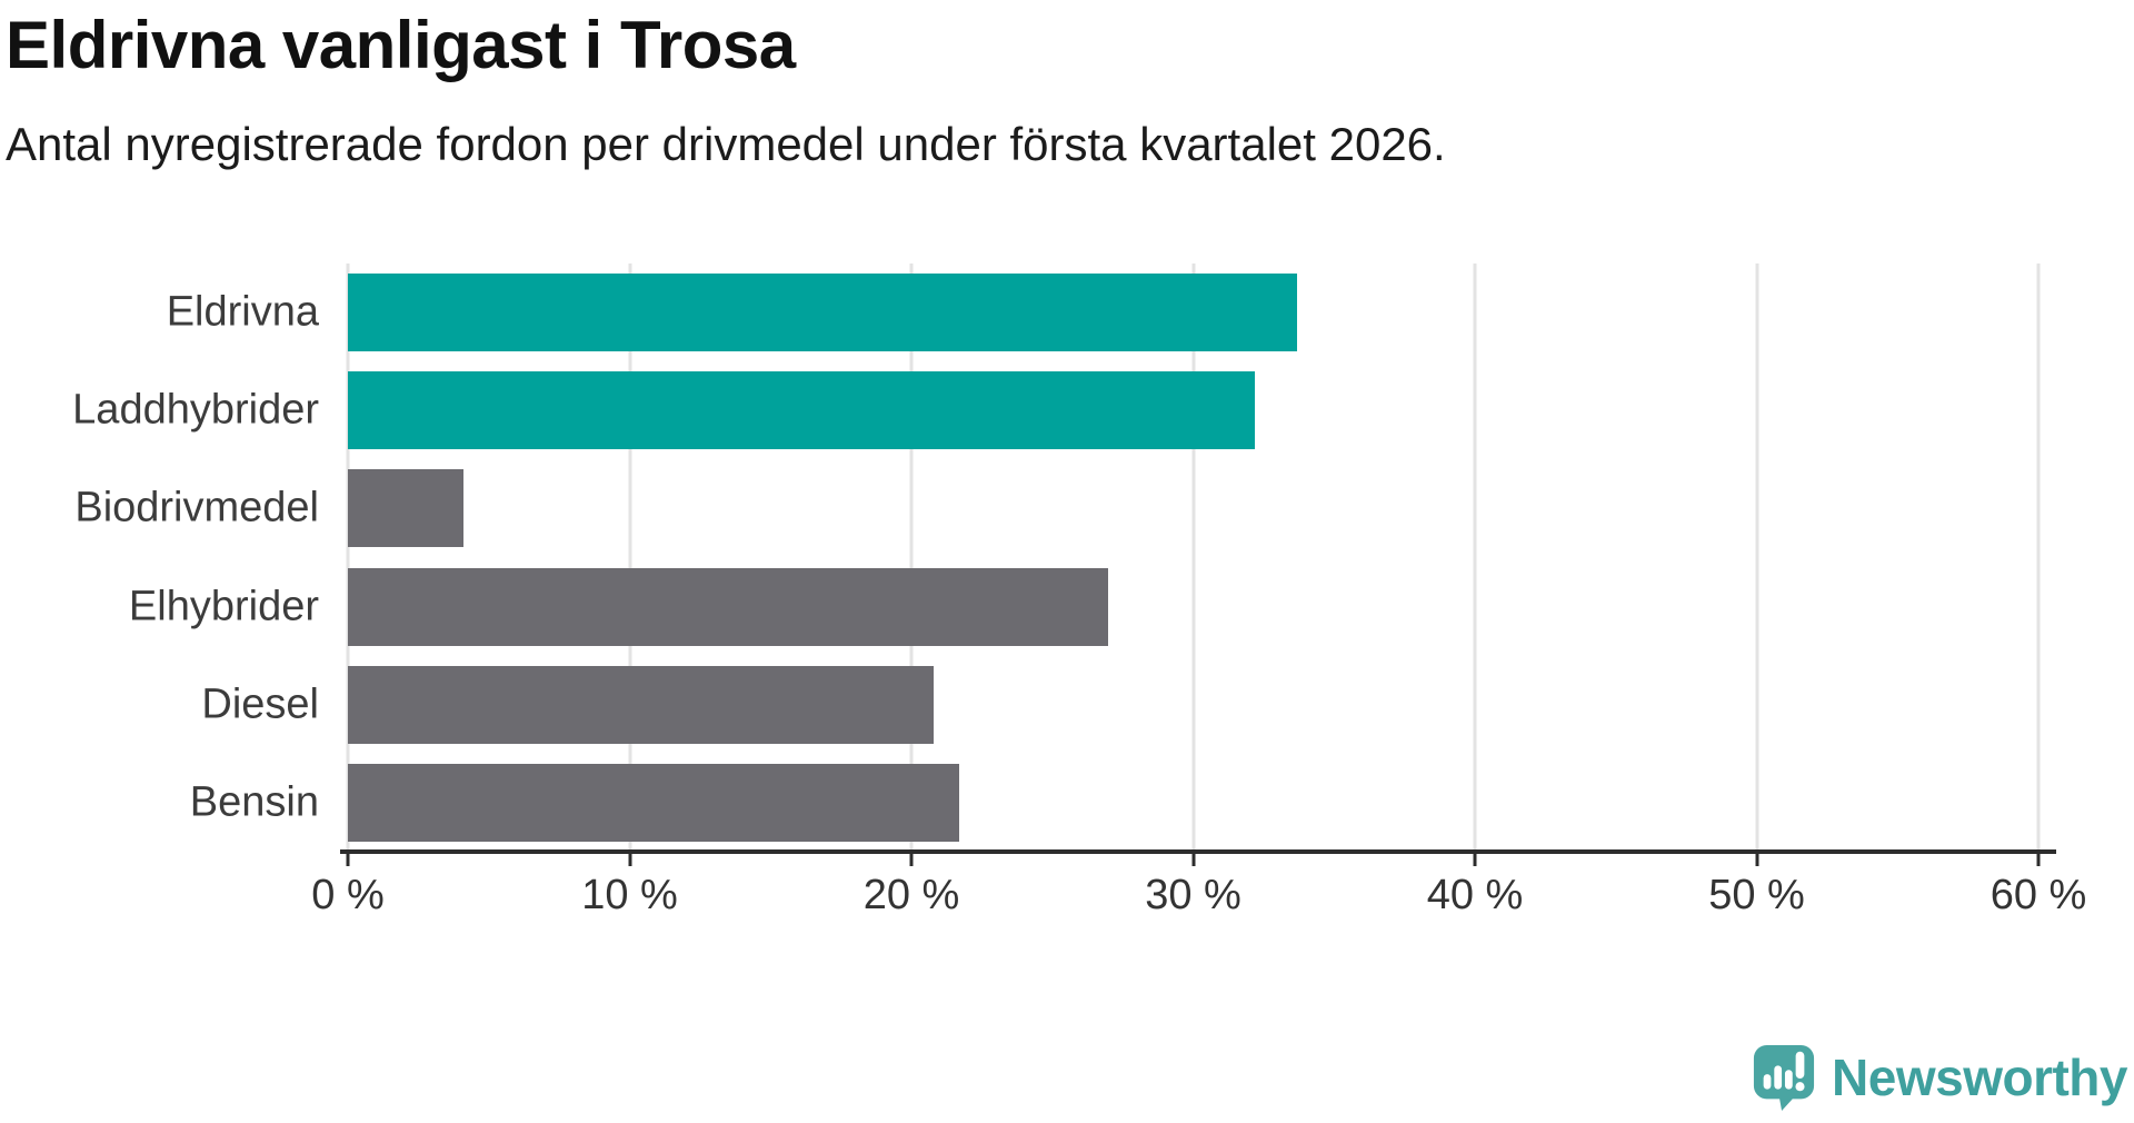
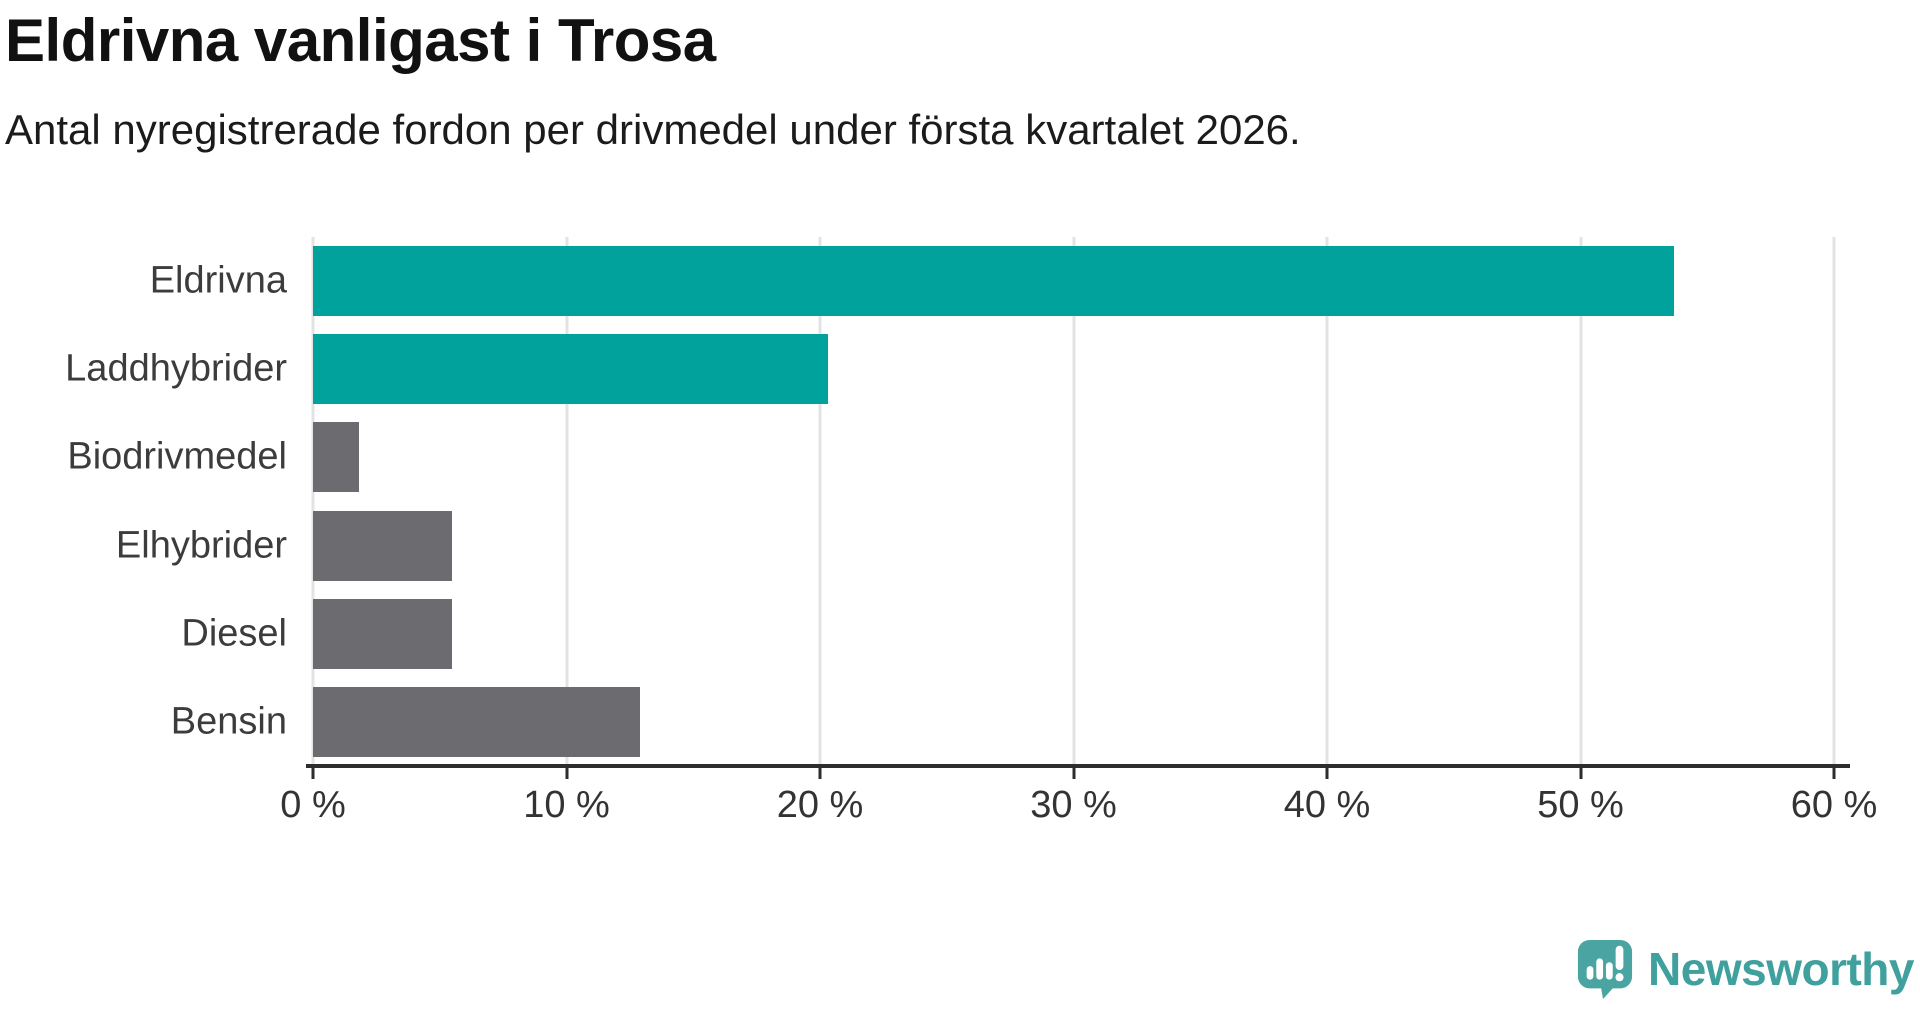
Eldrivna: 33.7% -> 53.7%
Laddhybrider: 32.2% -> 20.3%
Biodrivmedel: 4.1% -> 1.8%
Elhybrider: 27.0% -> 5.5%
Diesel: 20.8% -> 5.5%
Bensin: 21.7% -> 12.9%
